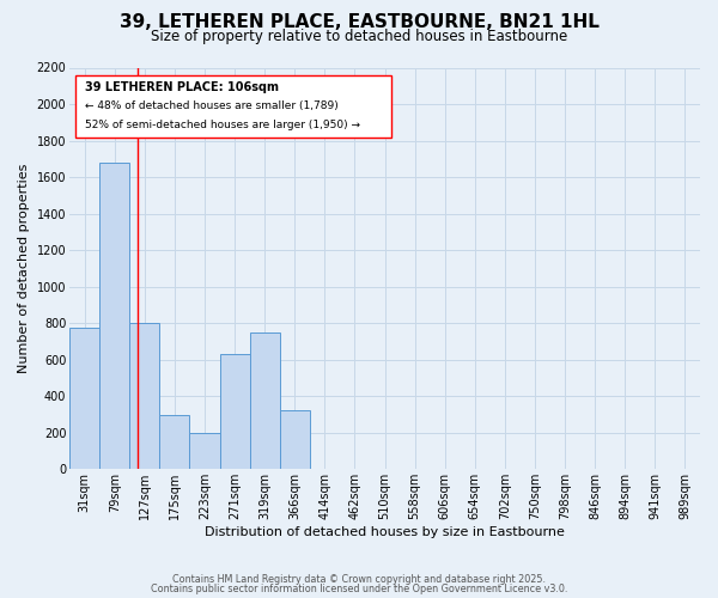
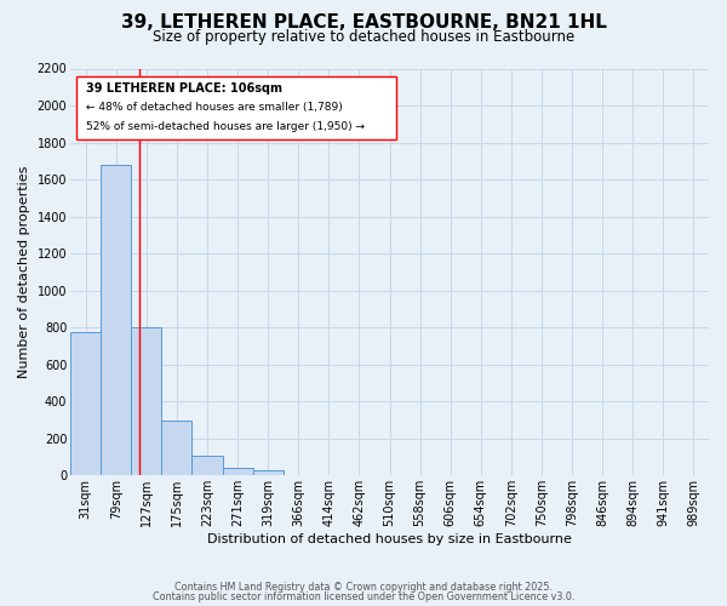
223sqm: 200 -> 110
271sqm: 630 -> 40
319sqm: 750 -> 20
366sqm: 320 -> 0
